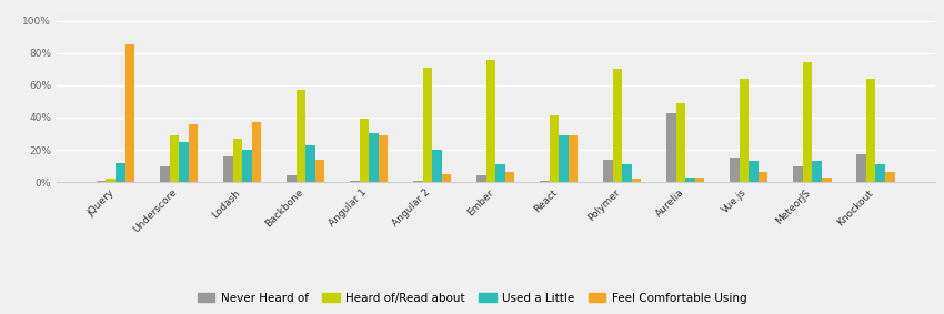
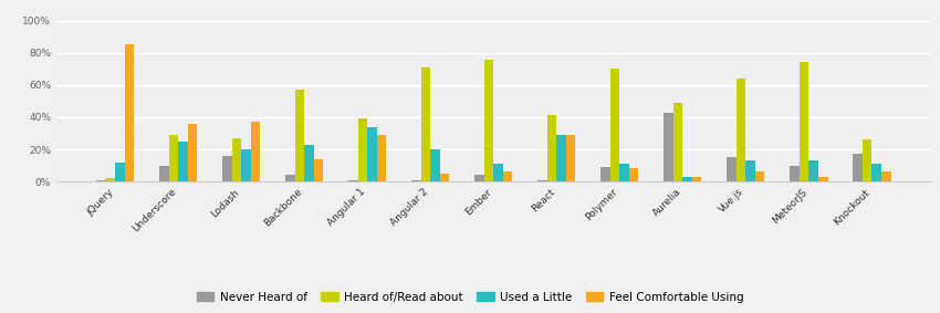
Used a Little/Angular 1: 30% -> 34%
Never Heard of/Polymer: 14% -> 9%
Feel Comfortable Using/Polymer: 2% -> 8%
Heard of/Read about/Knockout: 64% -> 26%
